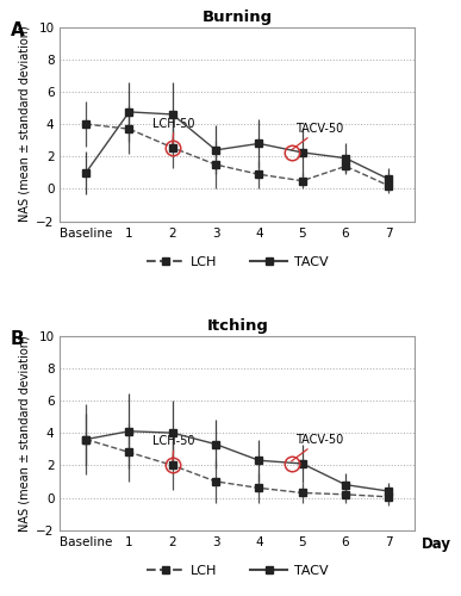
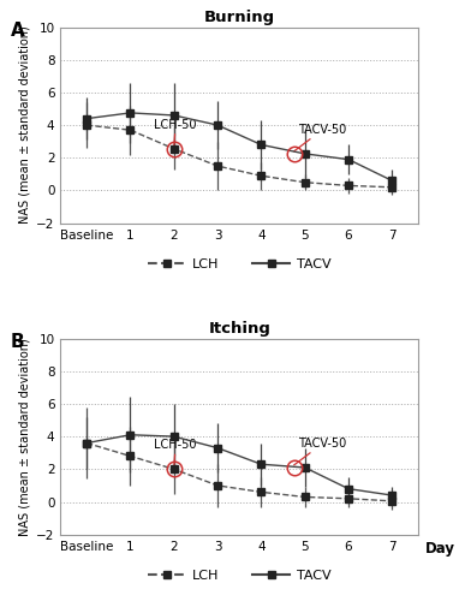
Burning/TACV/Baseline: 1.0 -> 4.4
Burning/TACV/3: 2.4 -> 4.0
Burning/LCH/6: 1.4 -> 0.3
